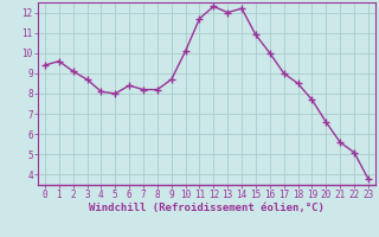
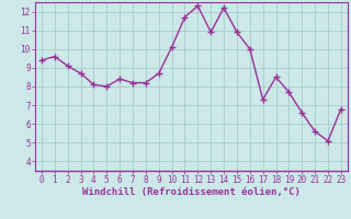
13: 12.0 -> 10.9
17: 9.0 -> 7.3
23: 3.8 -> 6.8
